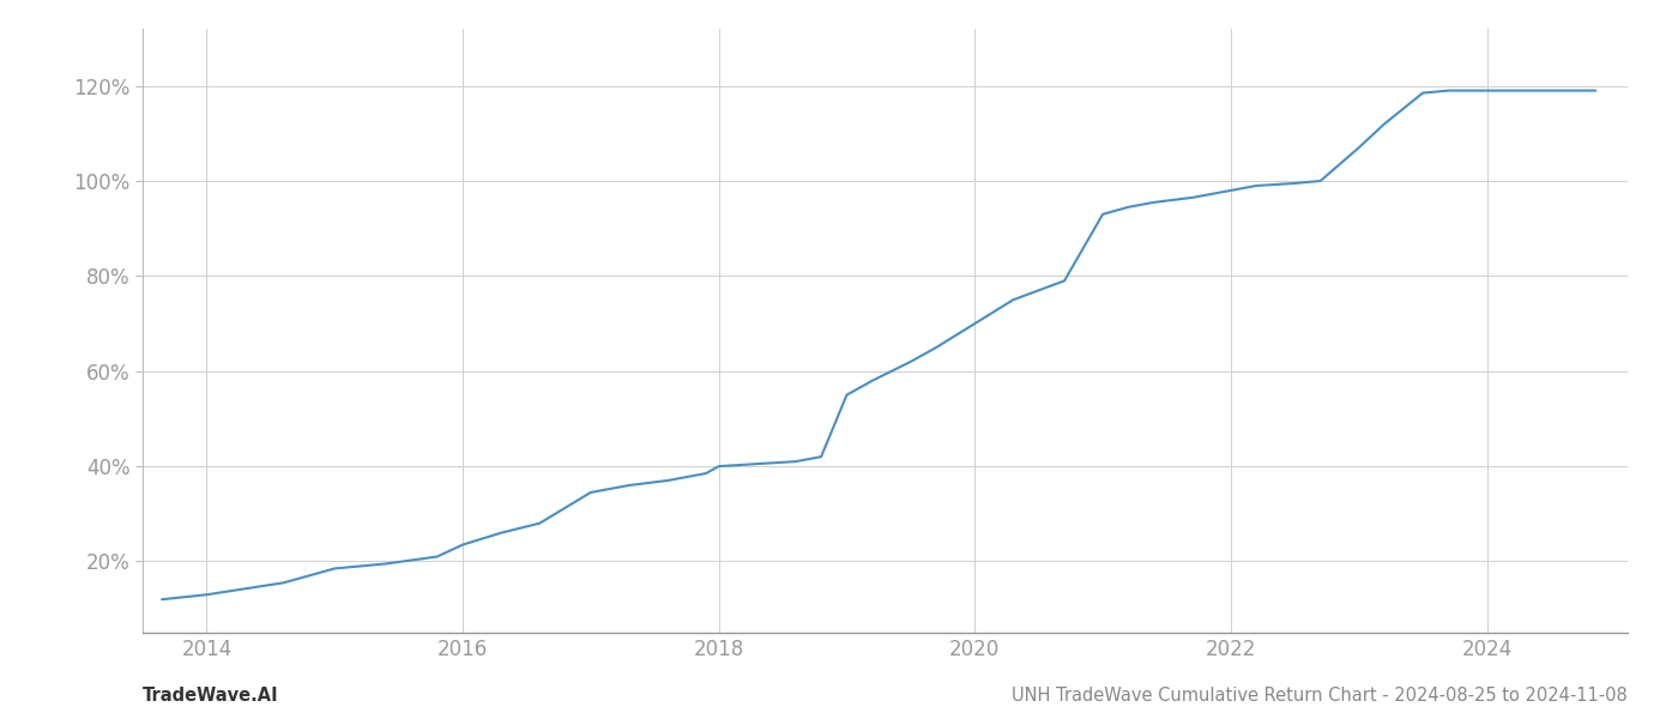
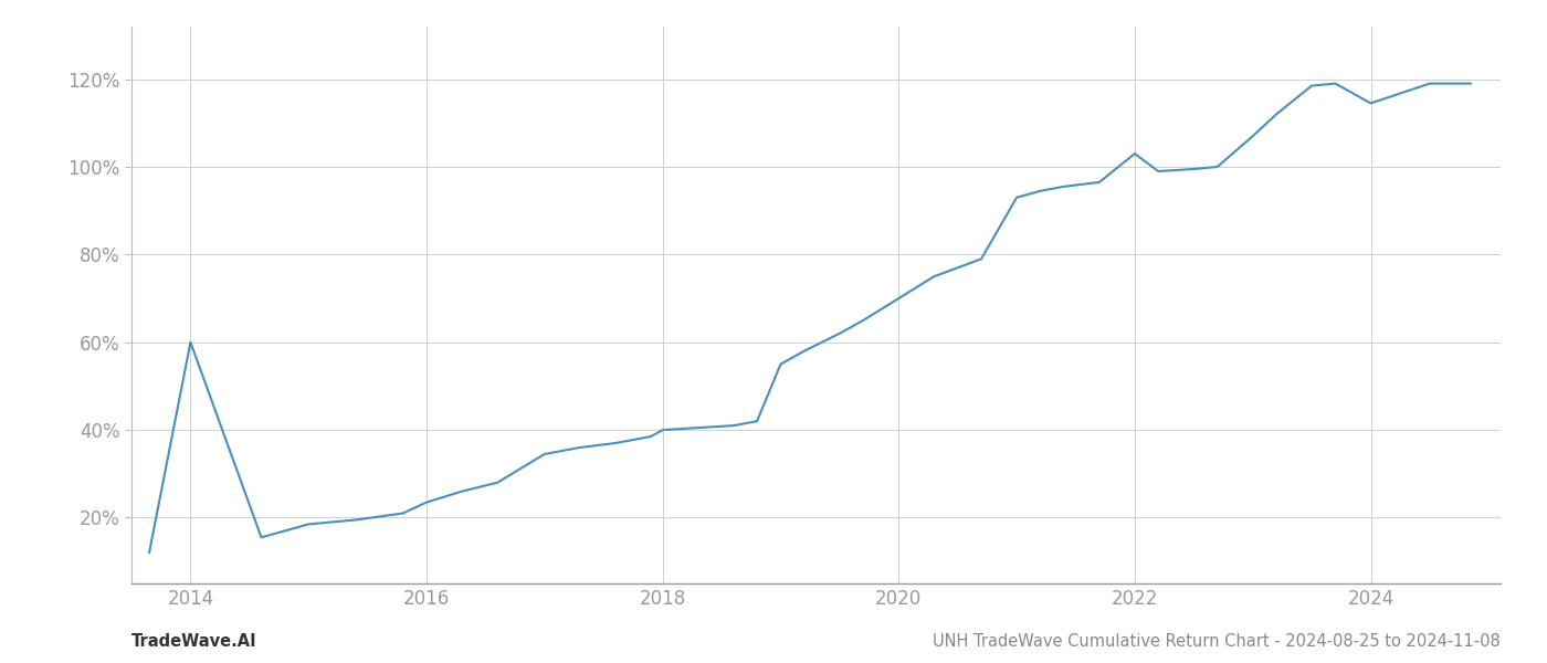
2014: 13.0% -> 60.0%
2022: 98.0% -> 103.0%
2024: 119.0% -> 114.5%
